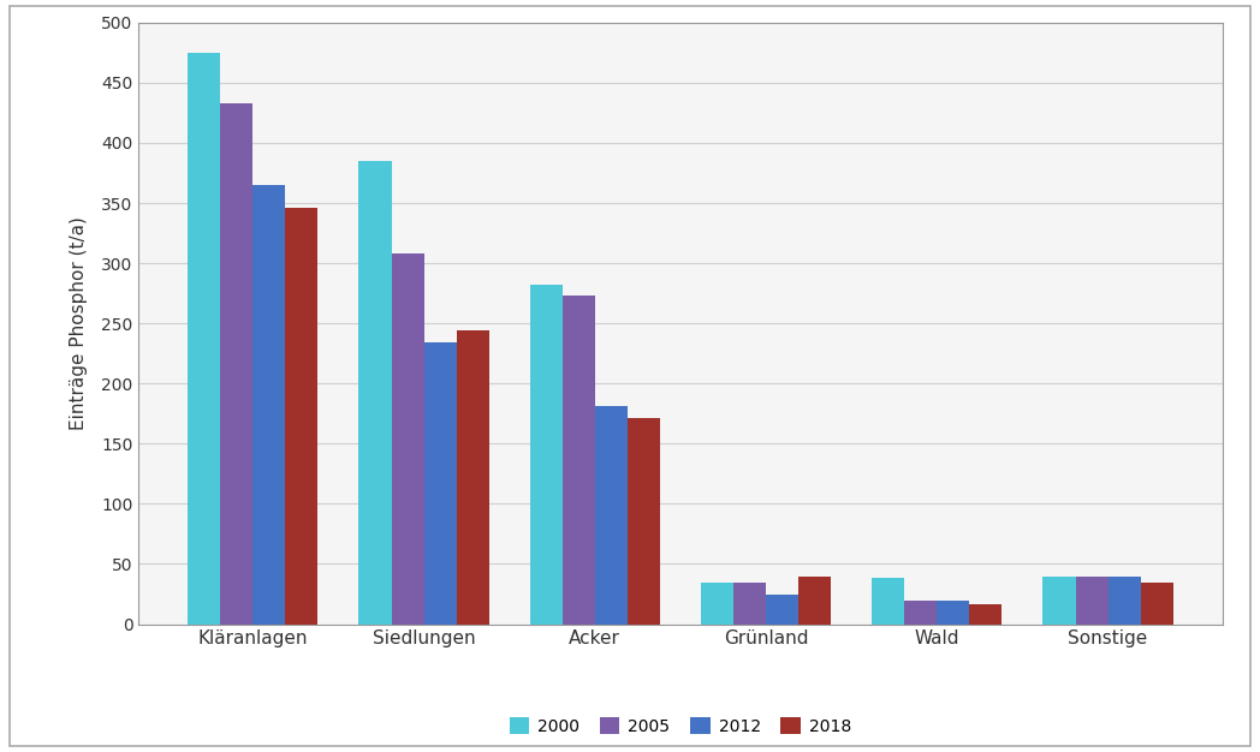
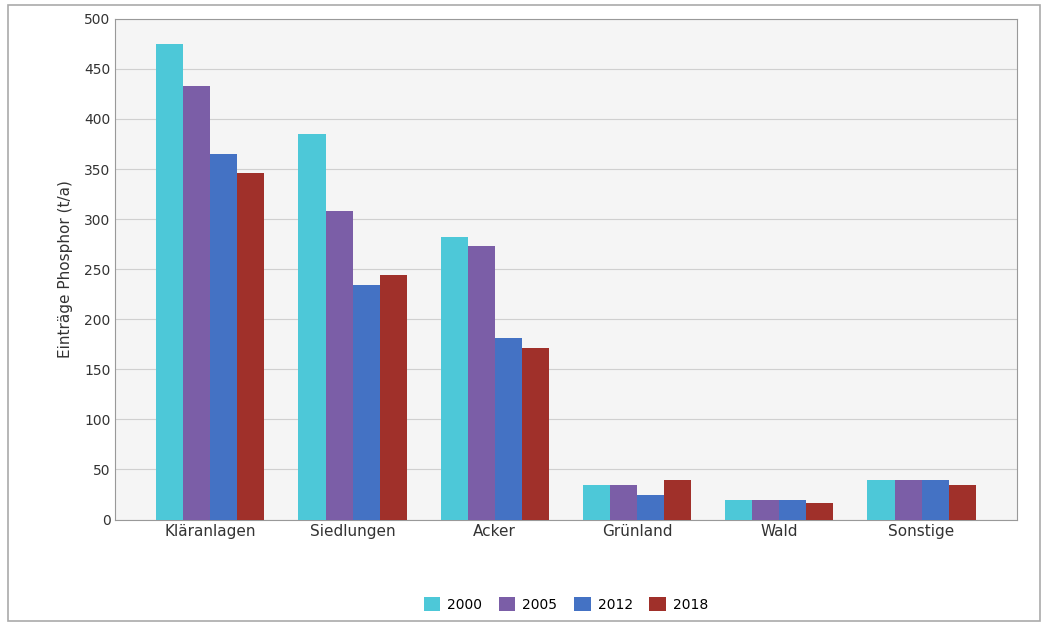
2000/Wald: 39 -> 20
